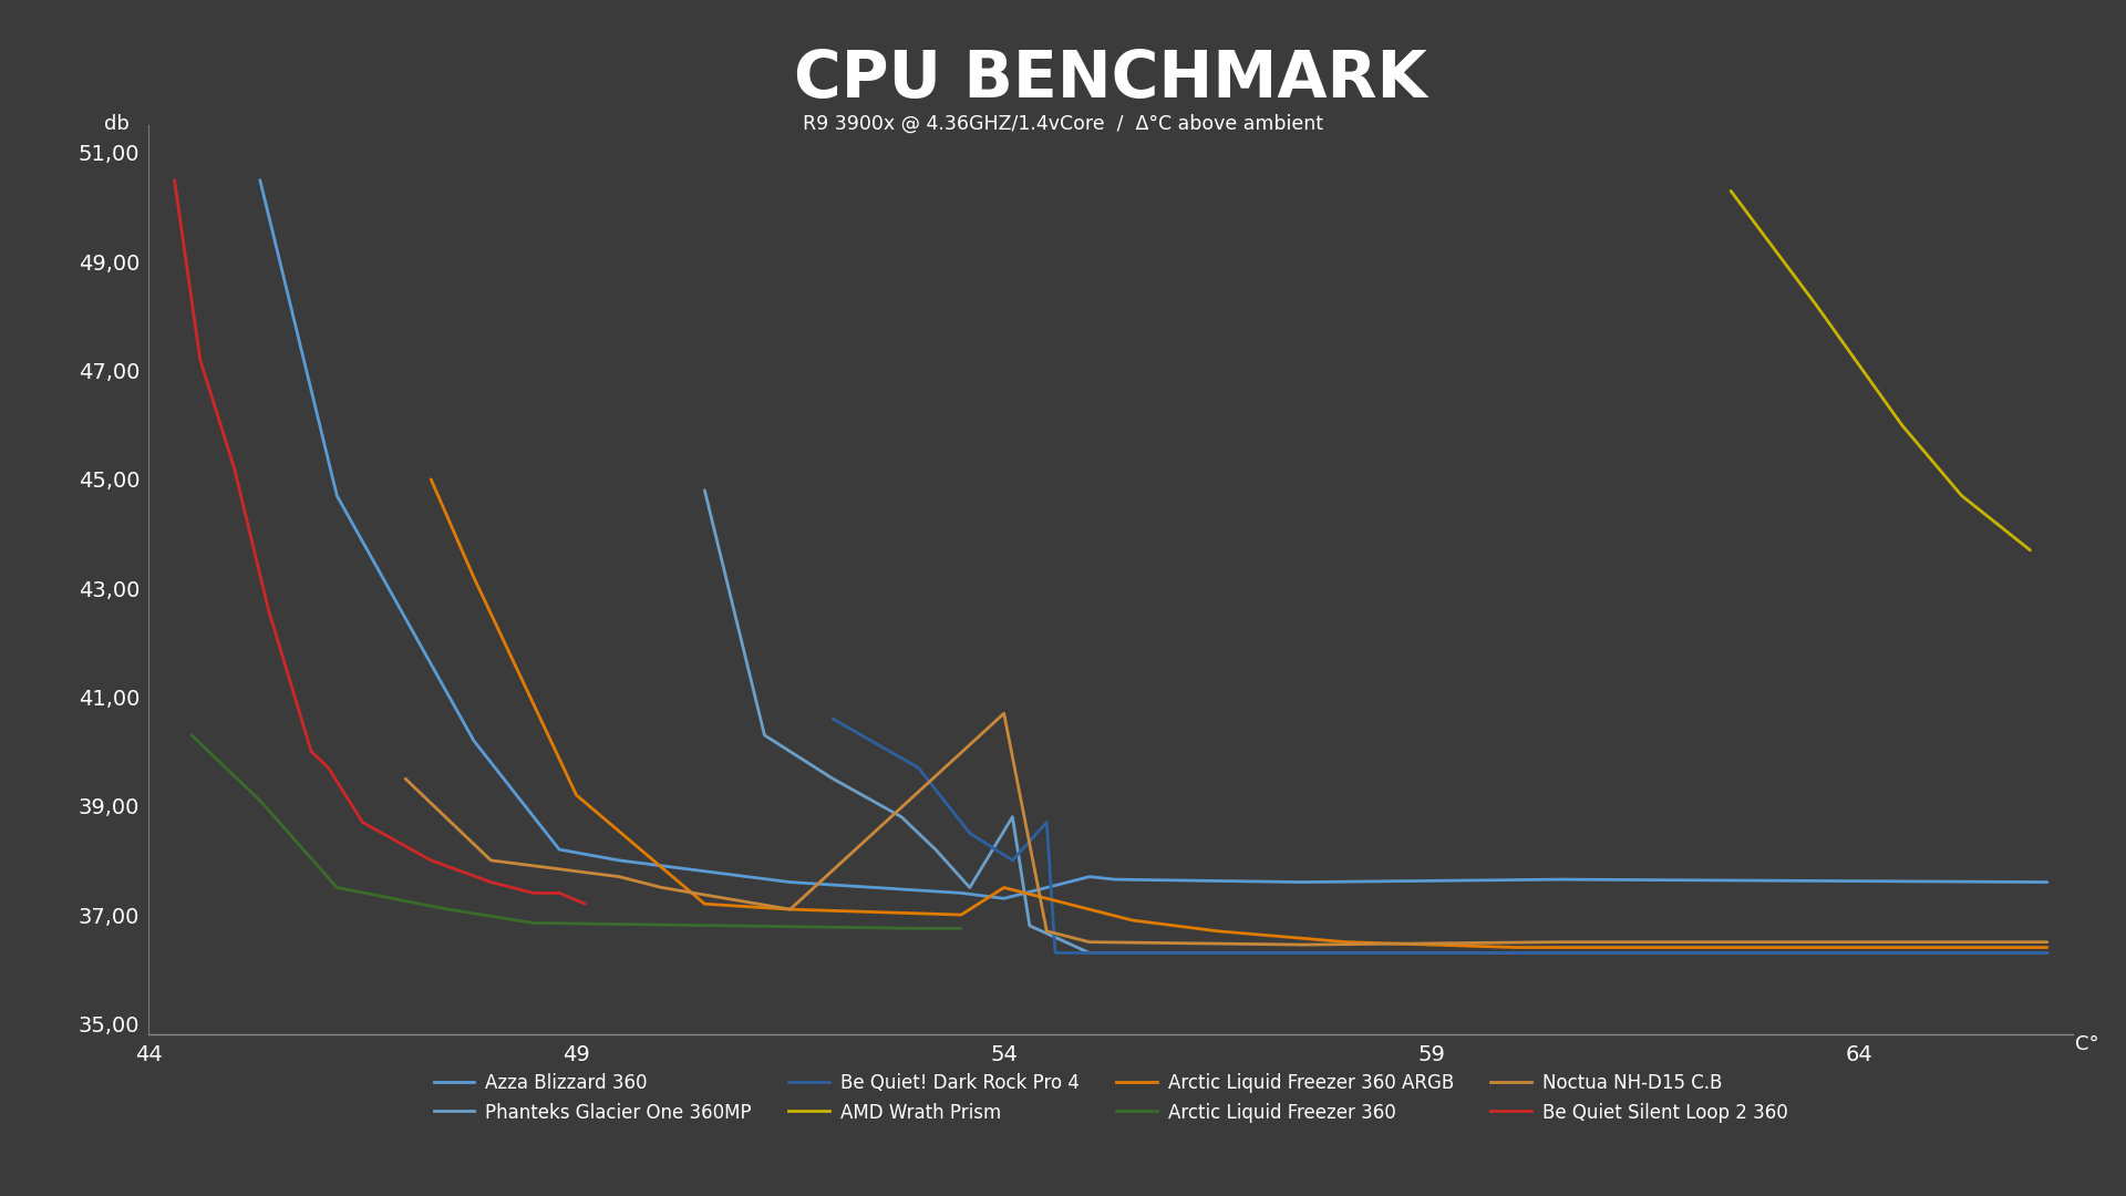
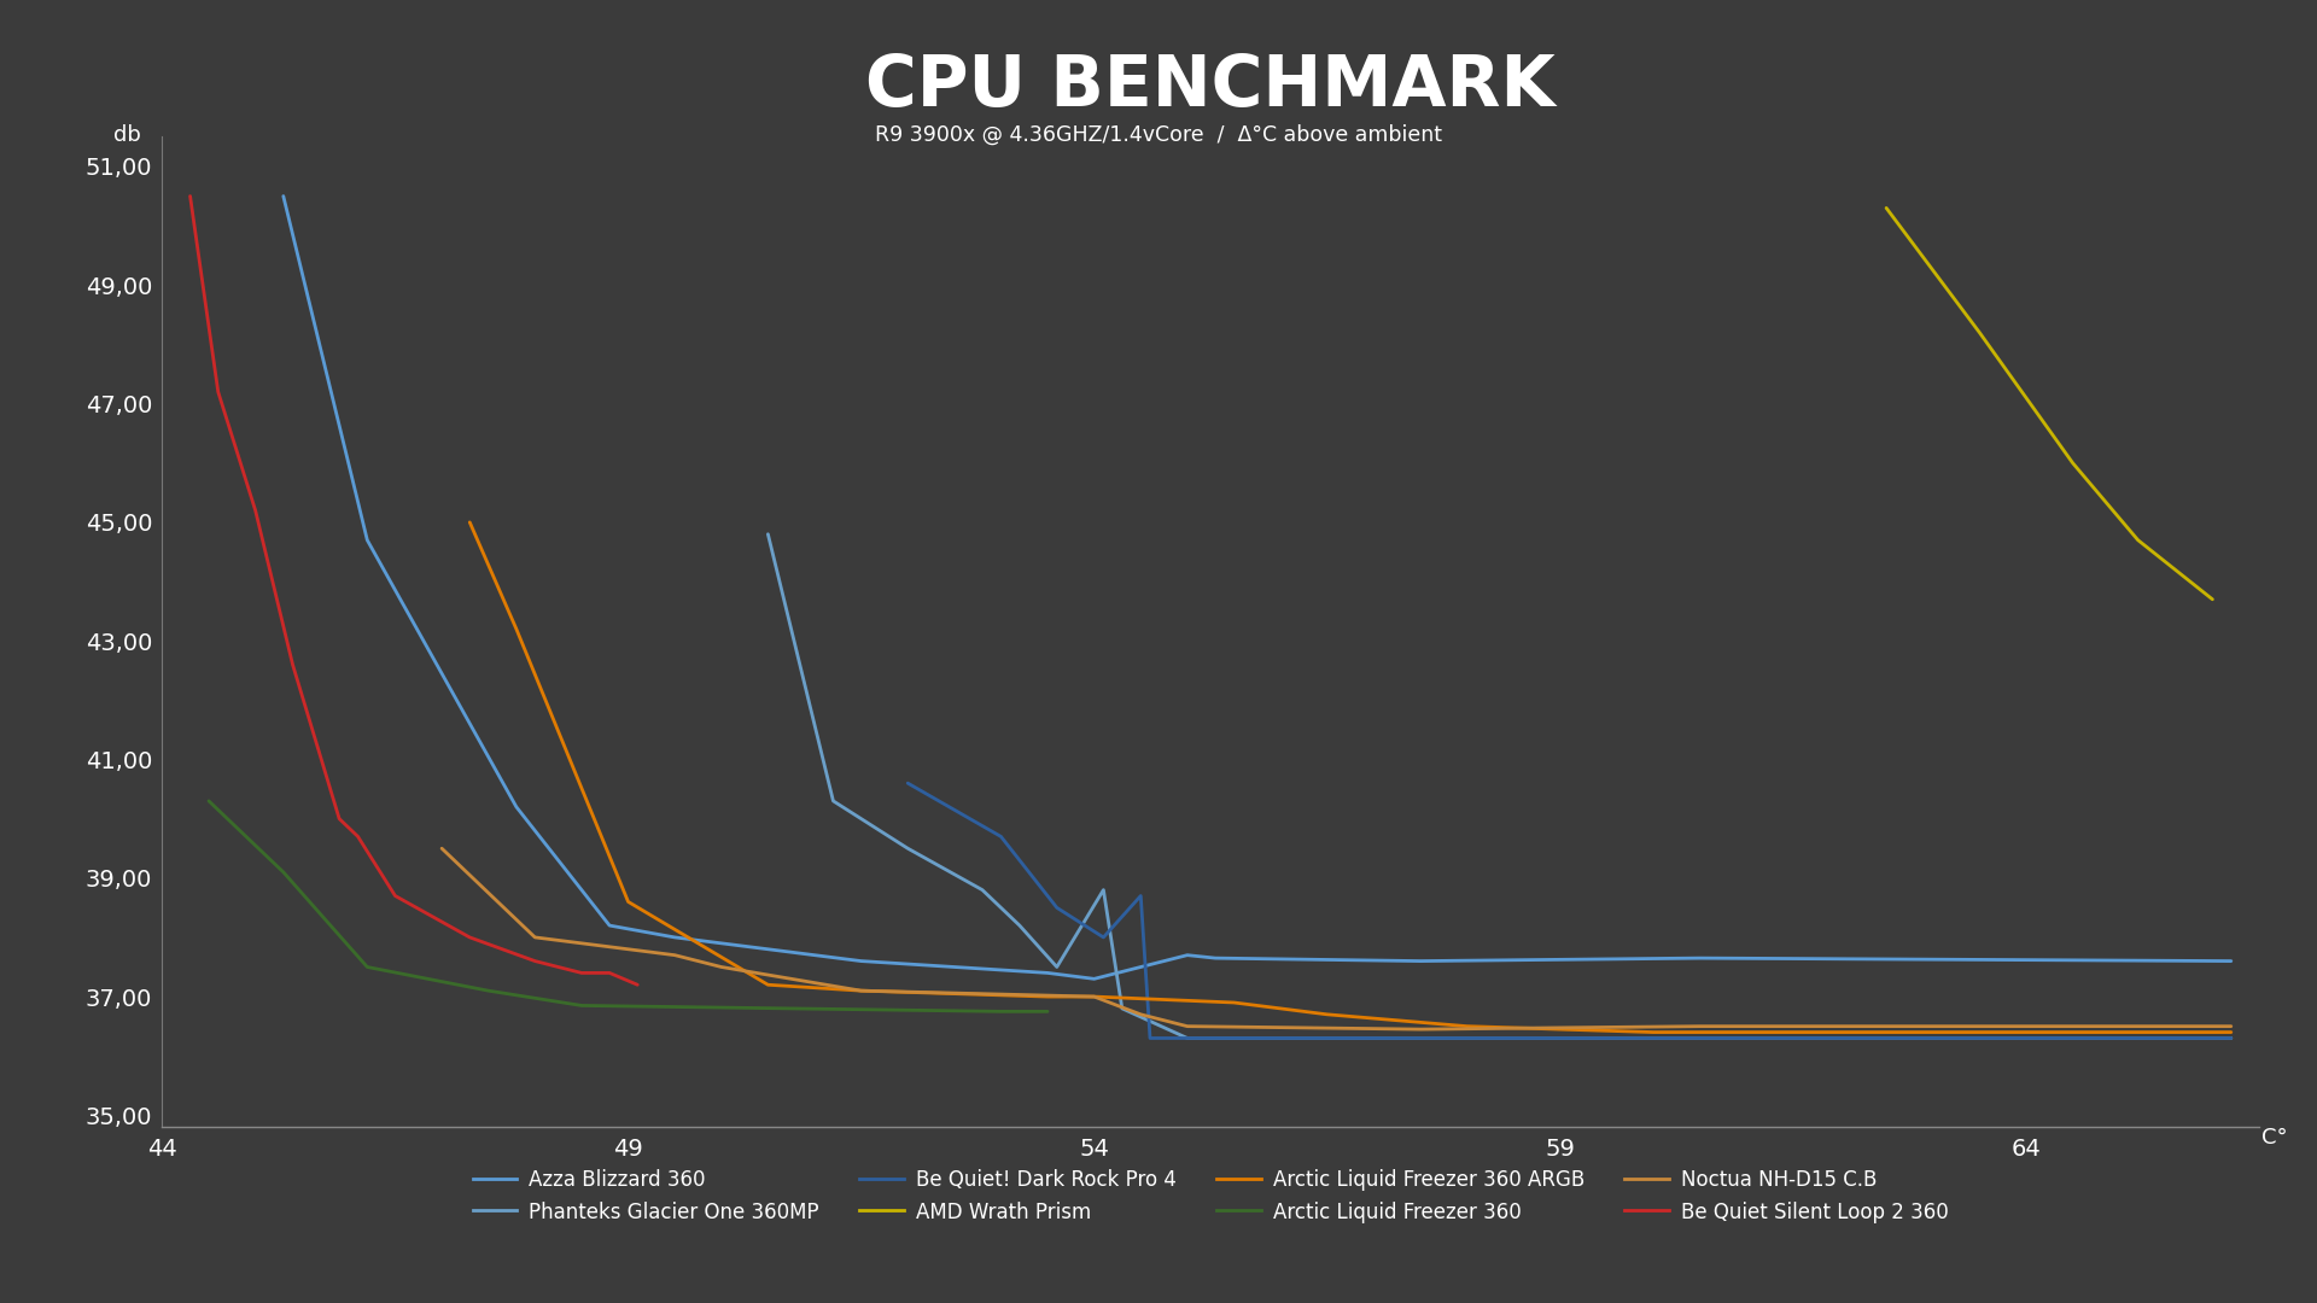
Arctic Liquid Freezer 360 ARGB/49: 39,2 -> 38,6
Arctic Liquid Freezer 360 ARGB/54: 37,5 -> 37,0
Noctua NH-D15 C.B/54: 40,70 -> 37,00
